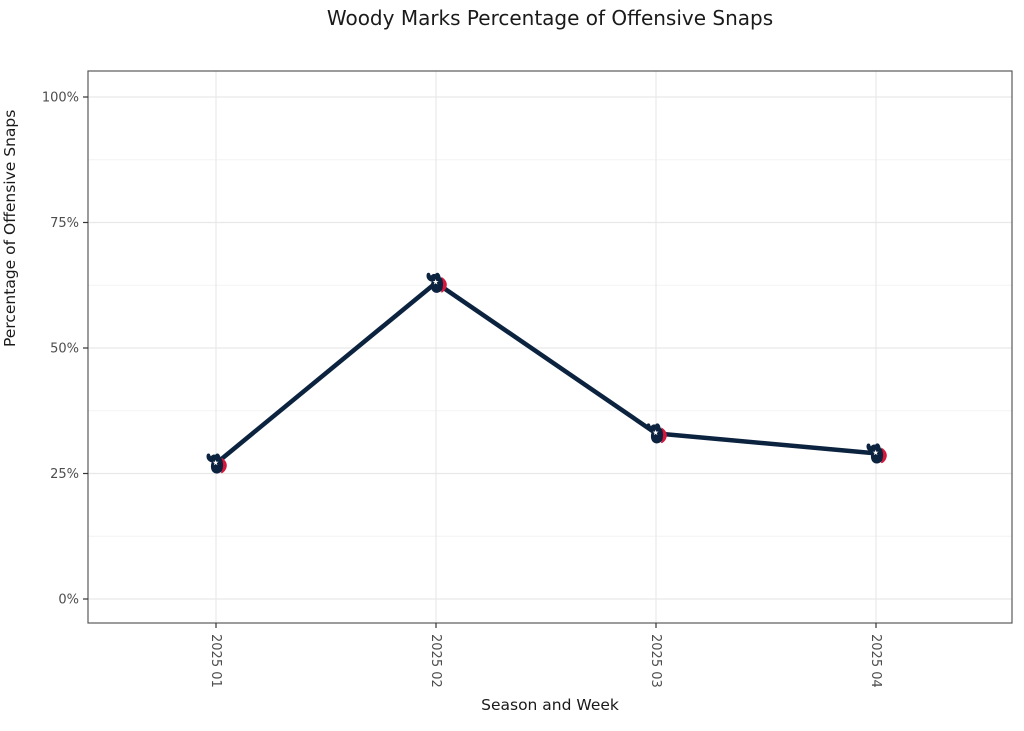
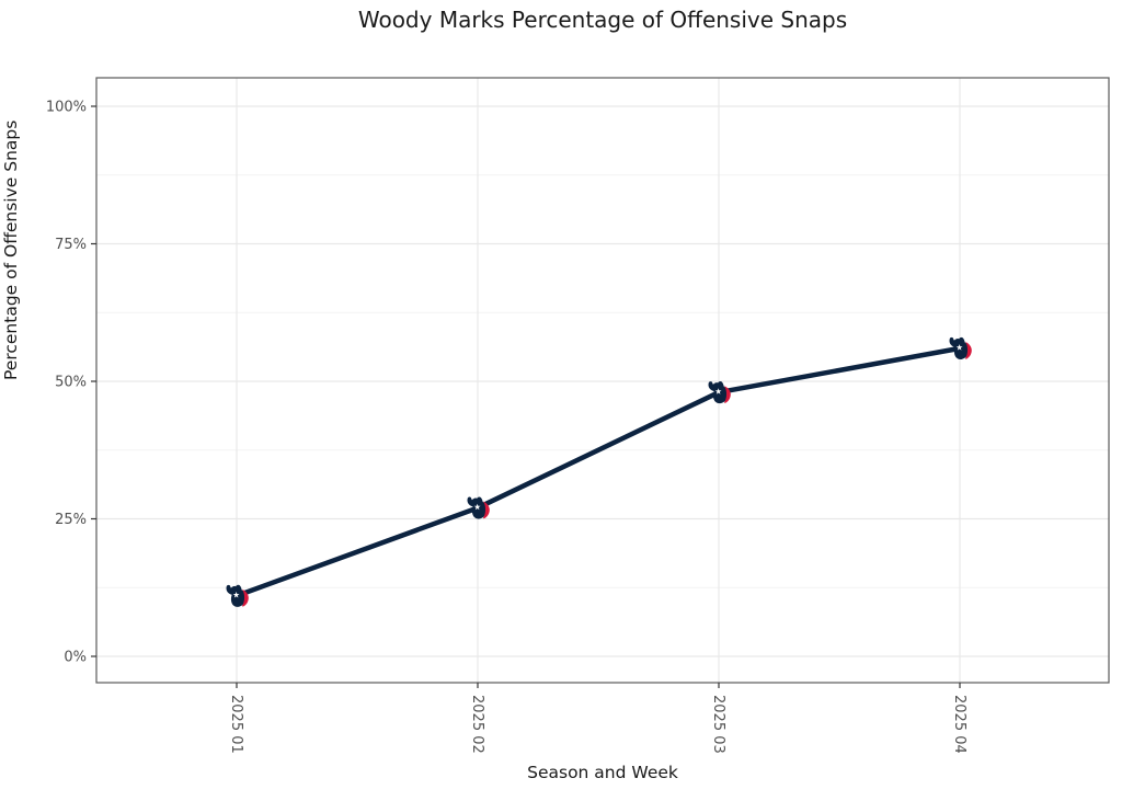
2025 01: 27% -> 11%
2025 02: 63% -> 27%
2025 03: 33% -> 48%
2025 04: 29% -> 56%
